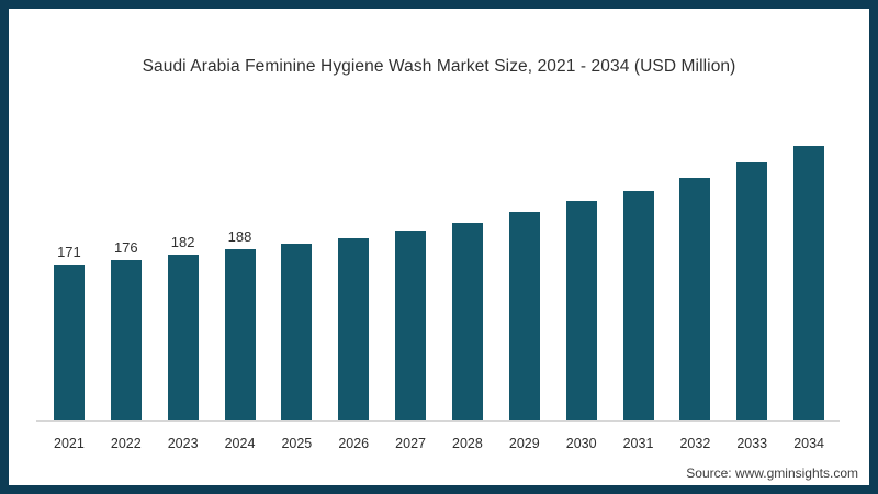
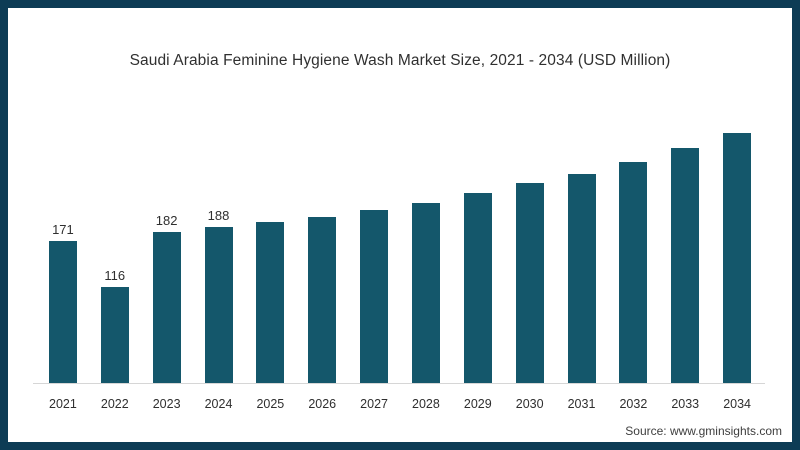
2022: 176 -> 116
